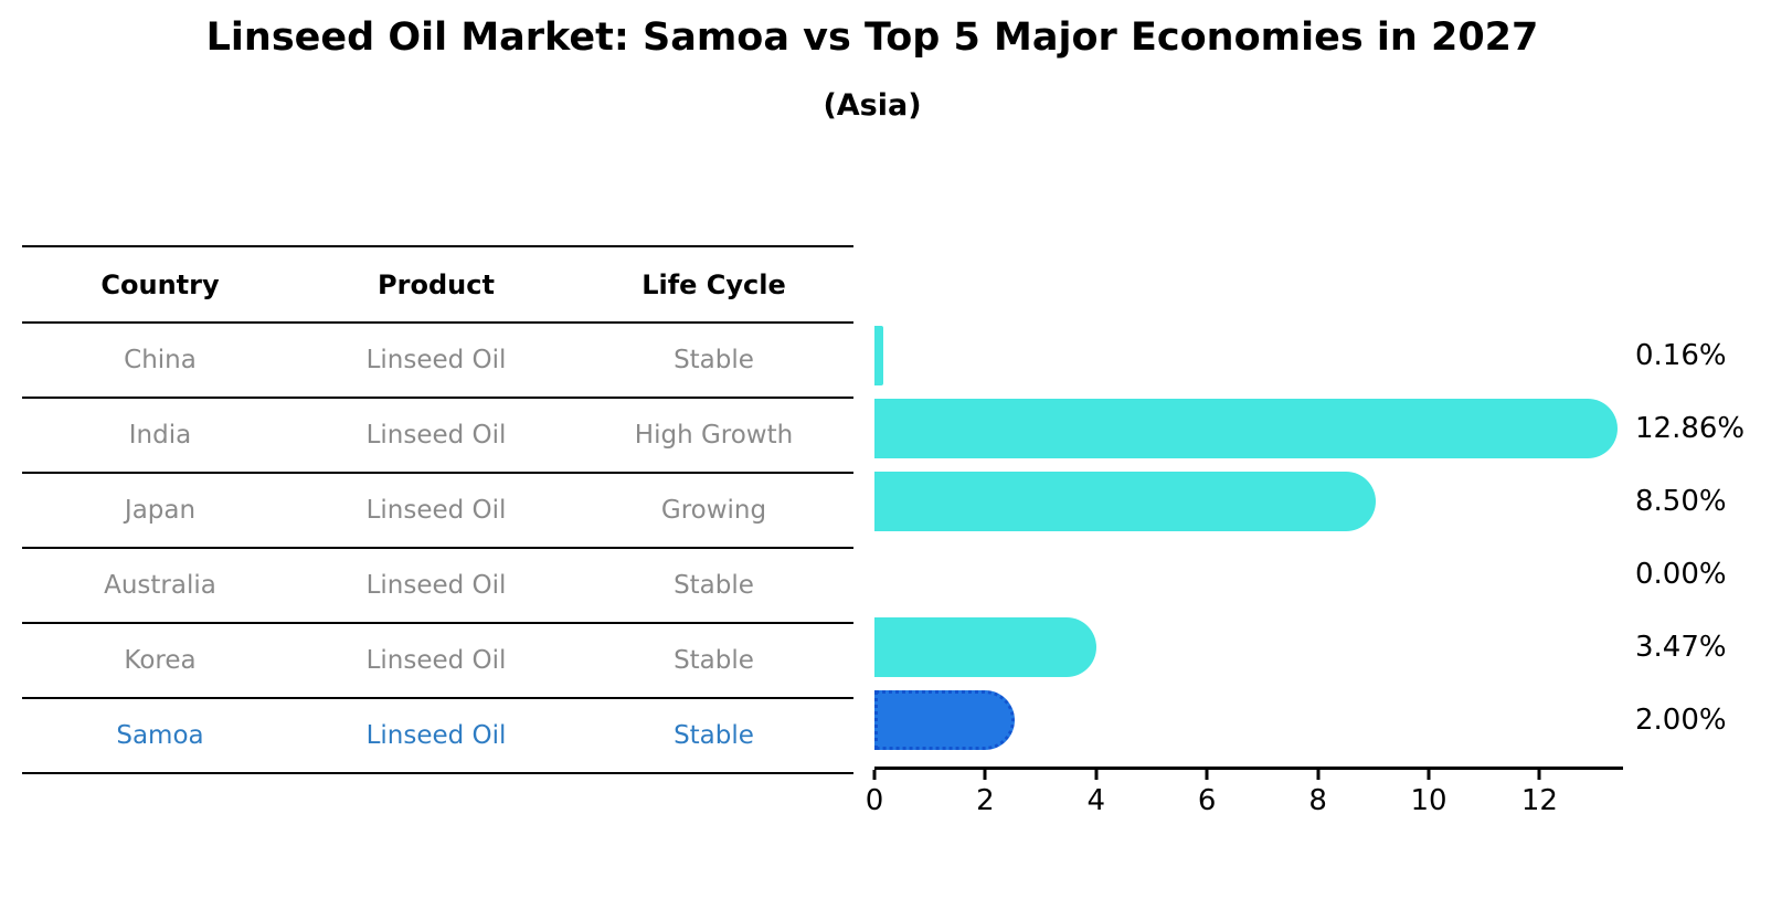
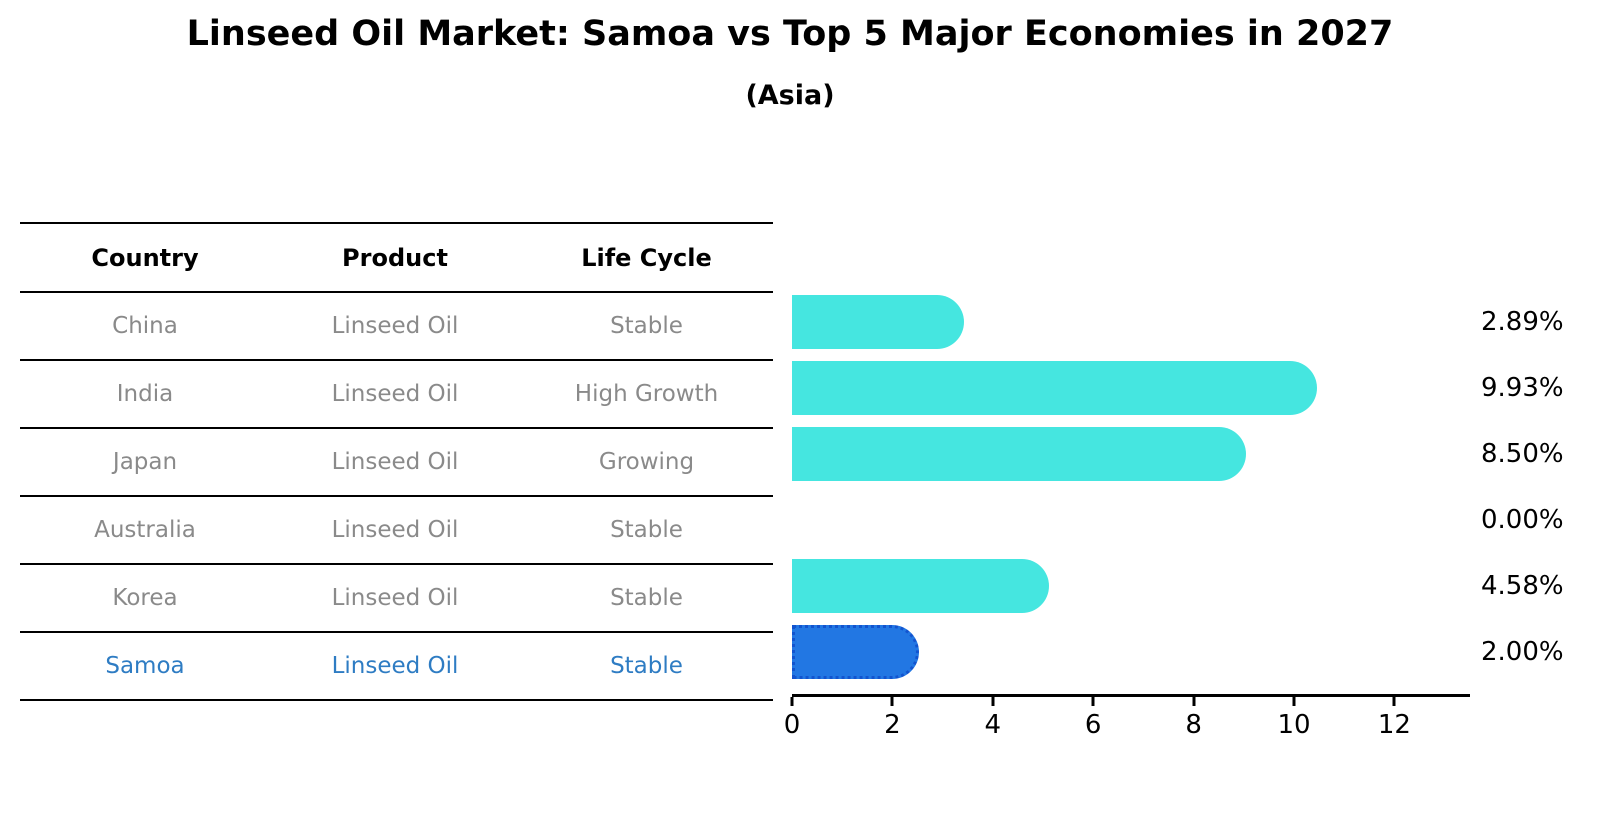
China: 0.16% -> 2.89%
India: 12.86% -> 9.93%
Korea: 3.47% -> 4.58%
